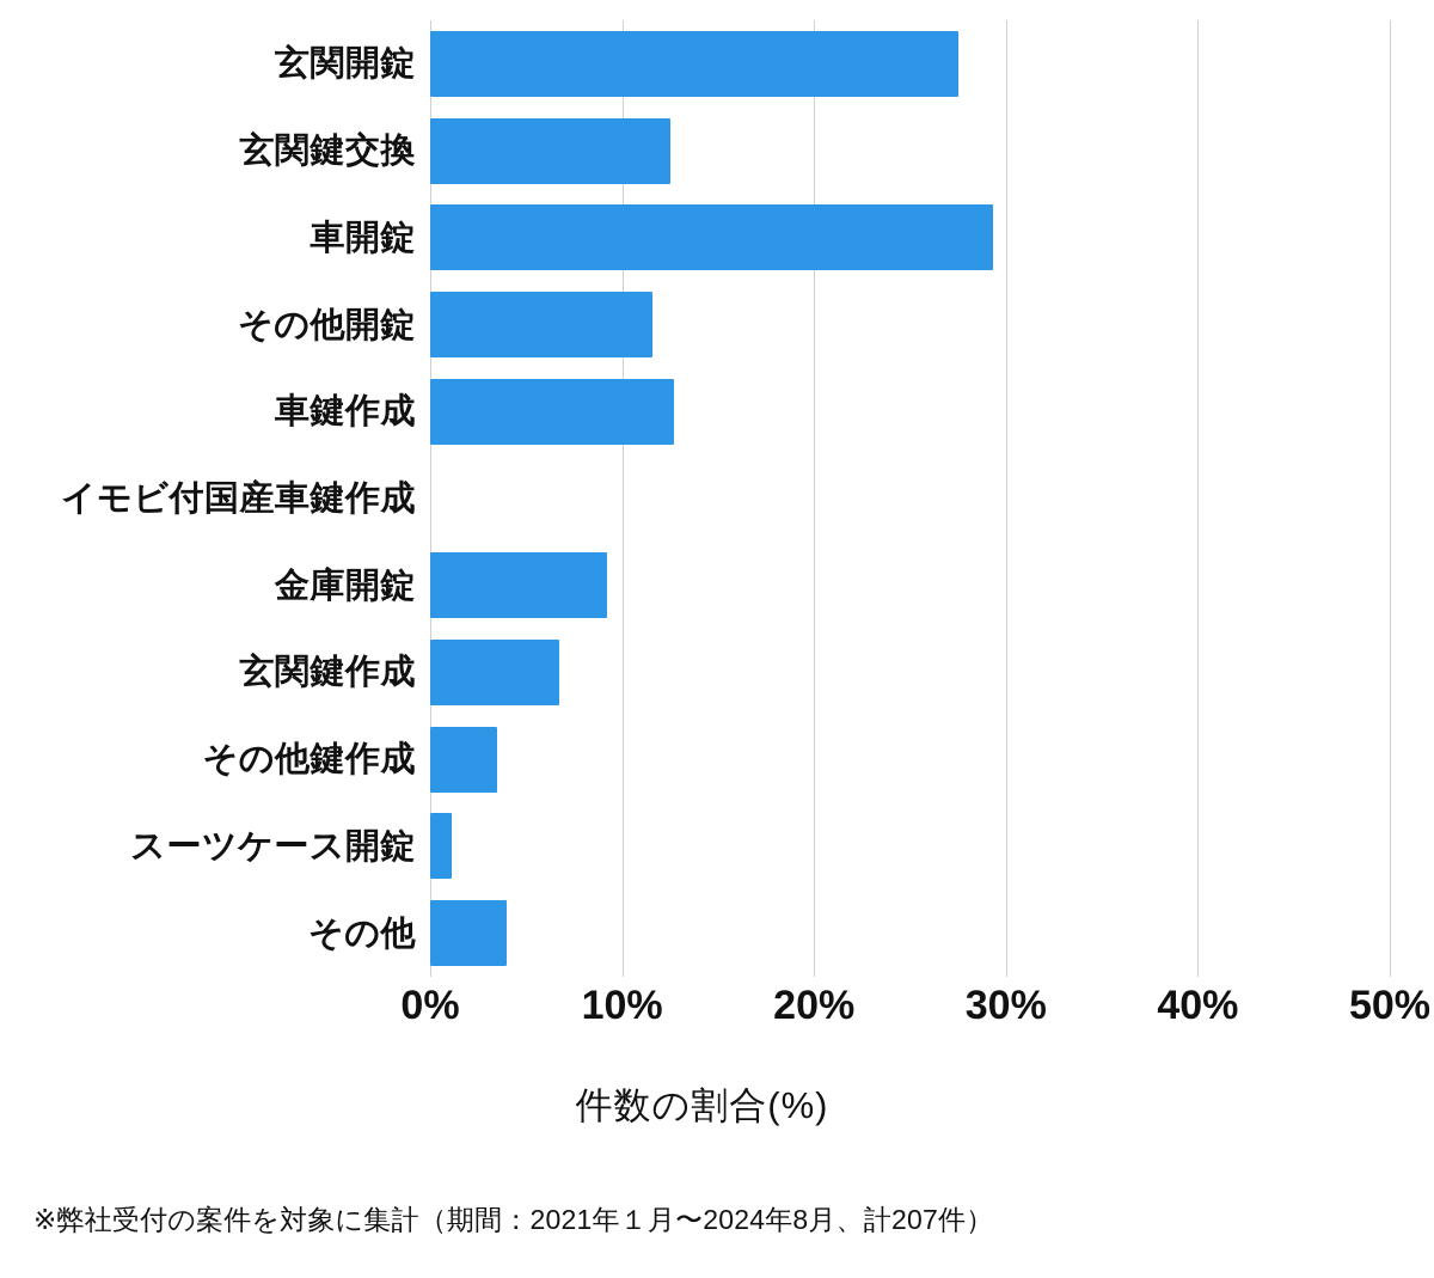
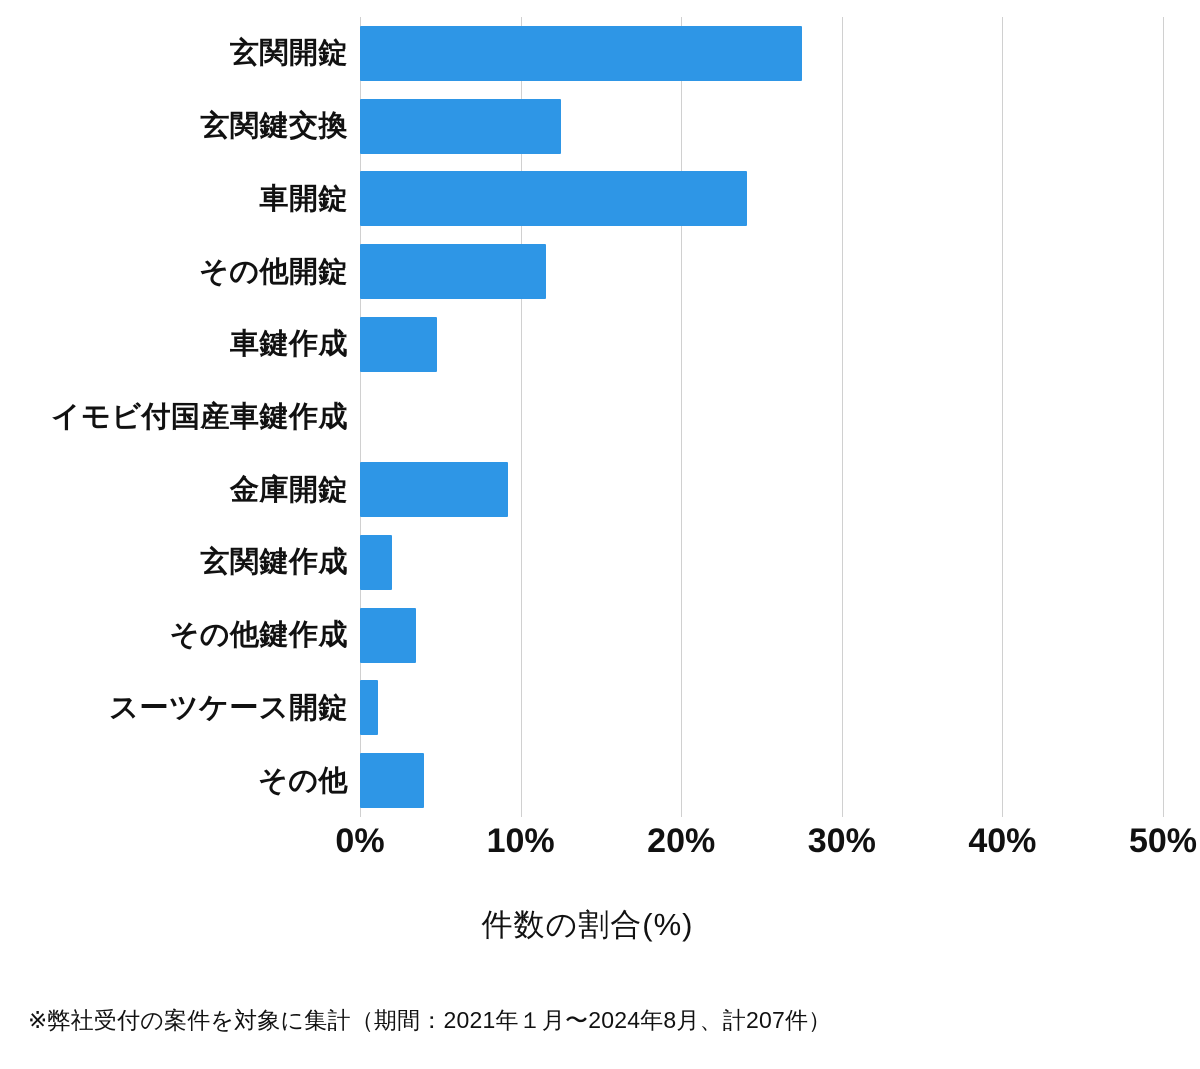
車開錠: 29.3% -> 24.1%
車鍵作成: 12.7% -> 4.8%
玄関鍵作成: 6.7% -> 2.0%
